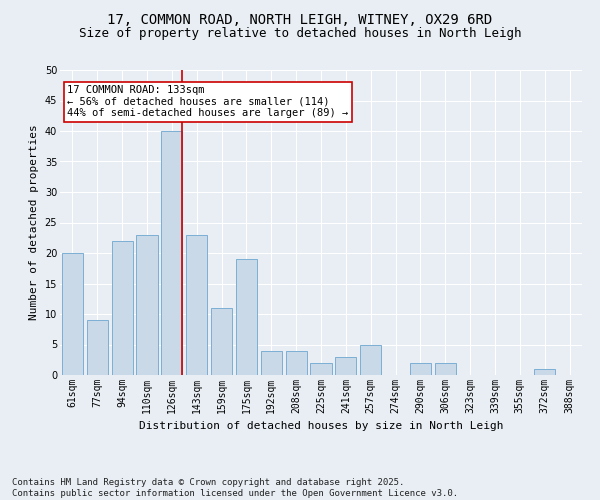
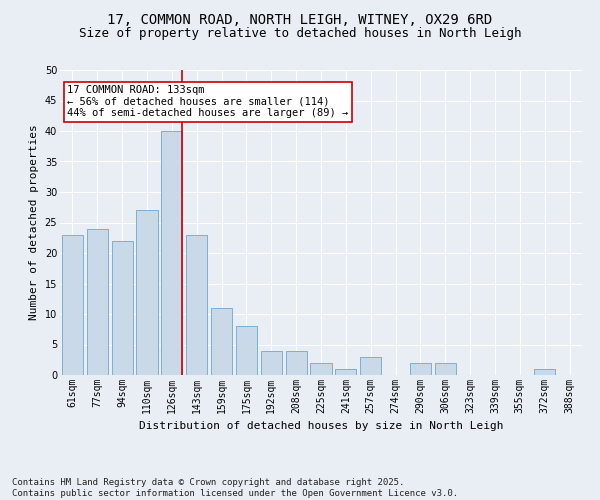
61sqm: 20 -> 23
77sqm: 9 -> 24
110sqm: 23 -> 27
175sqm: 19 -> 8
241sqm: 3 -> 1
257sqm: 5 -> 3
